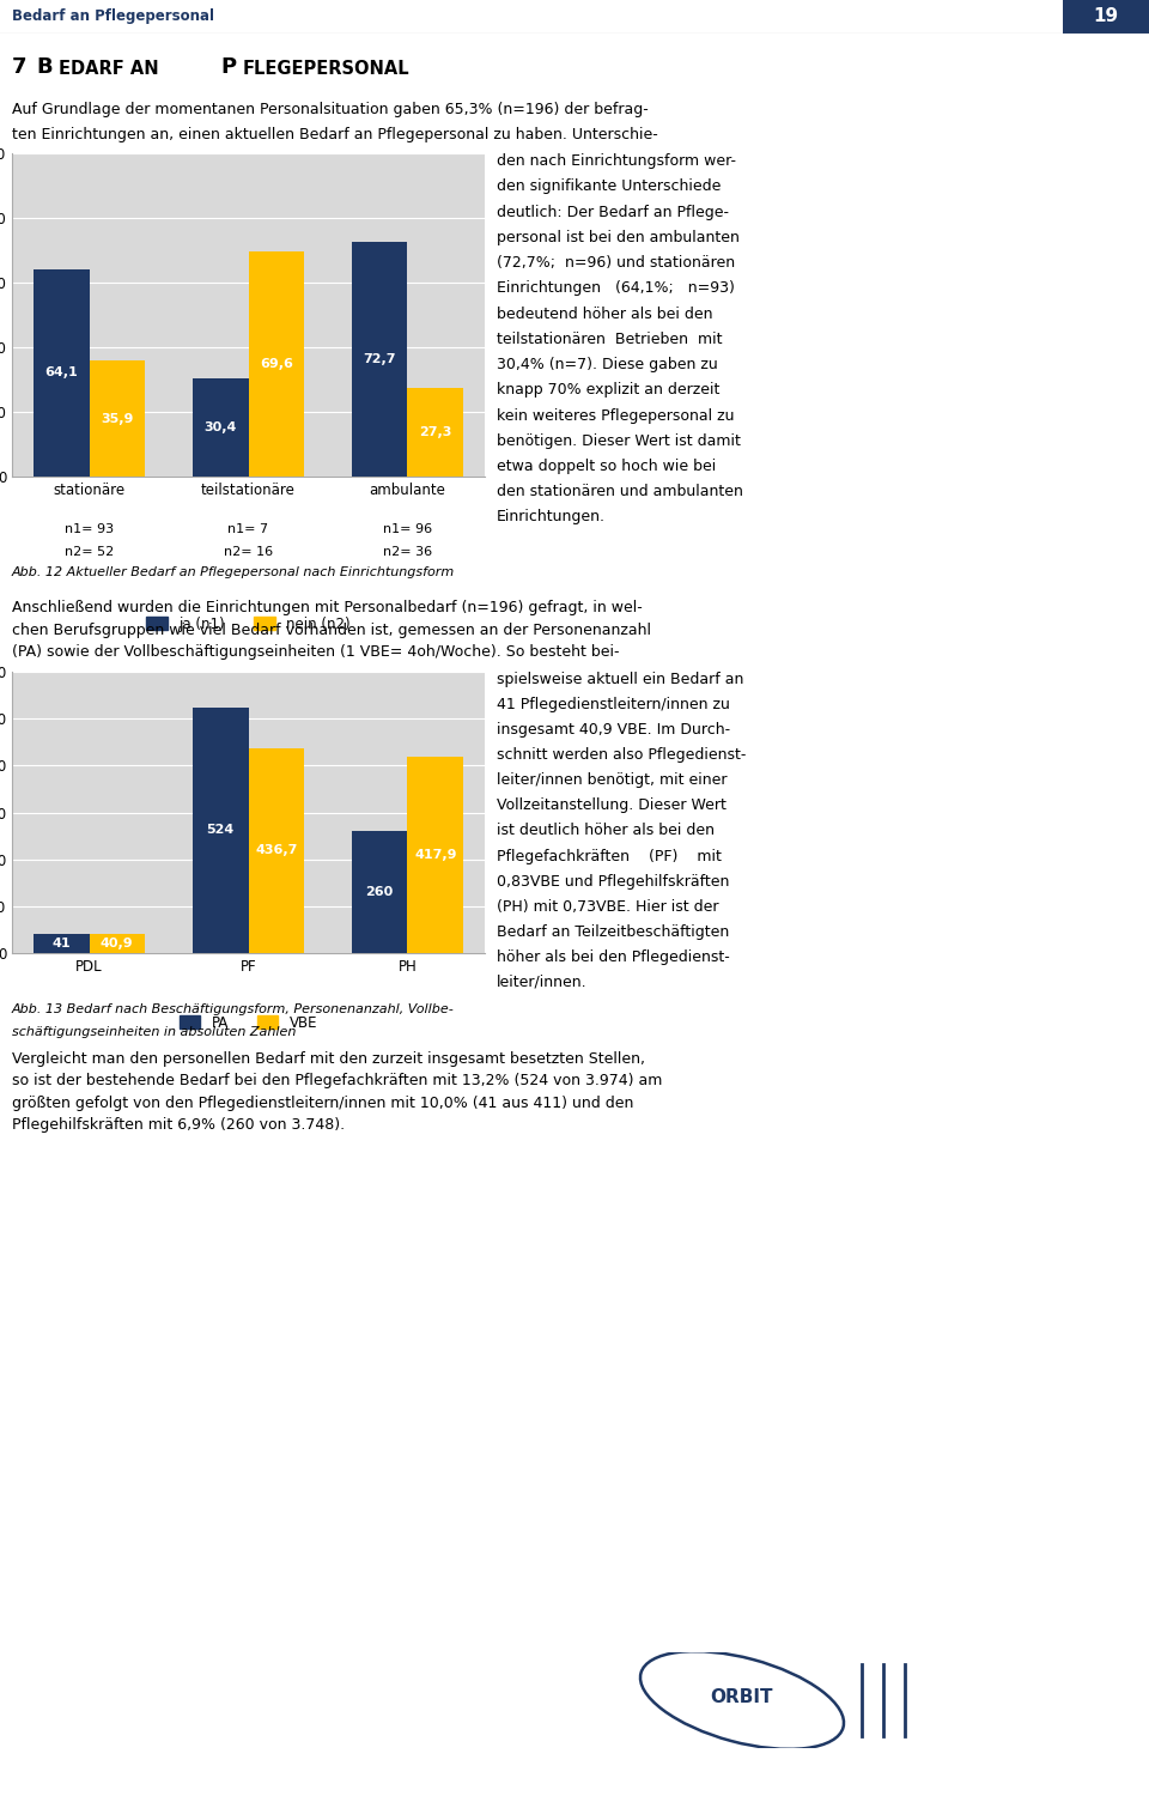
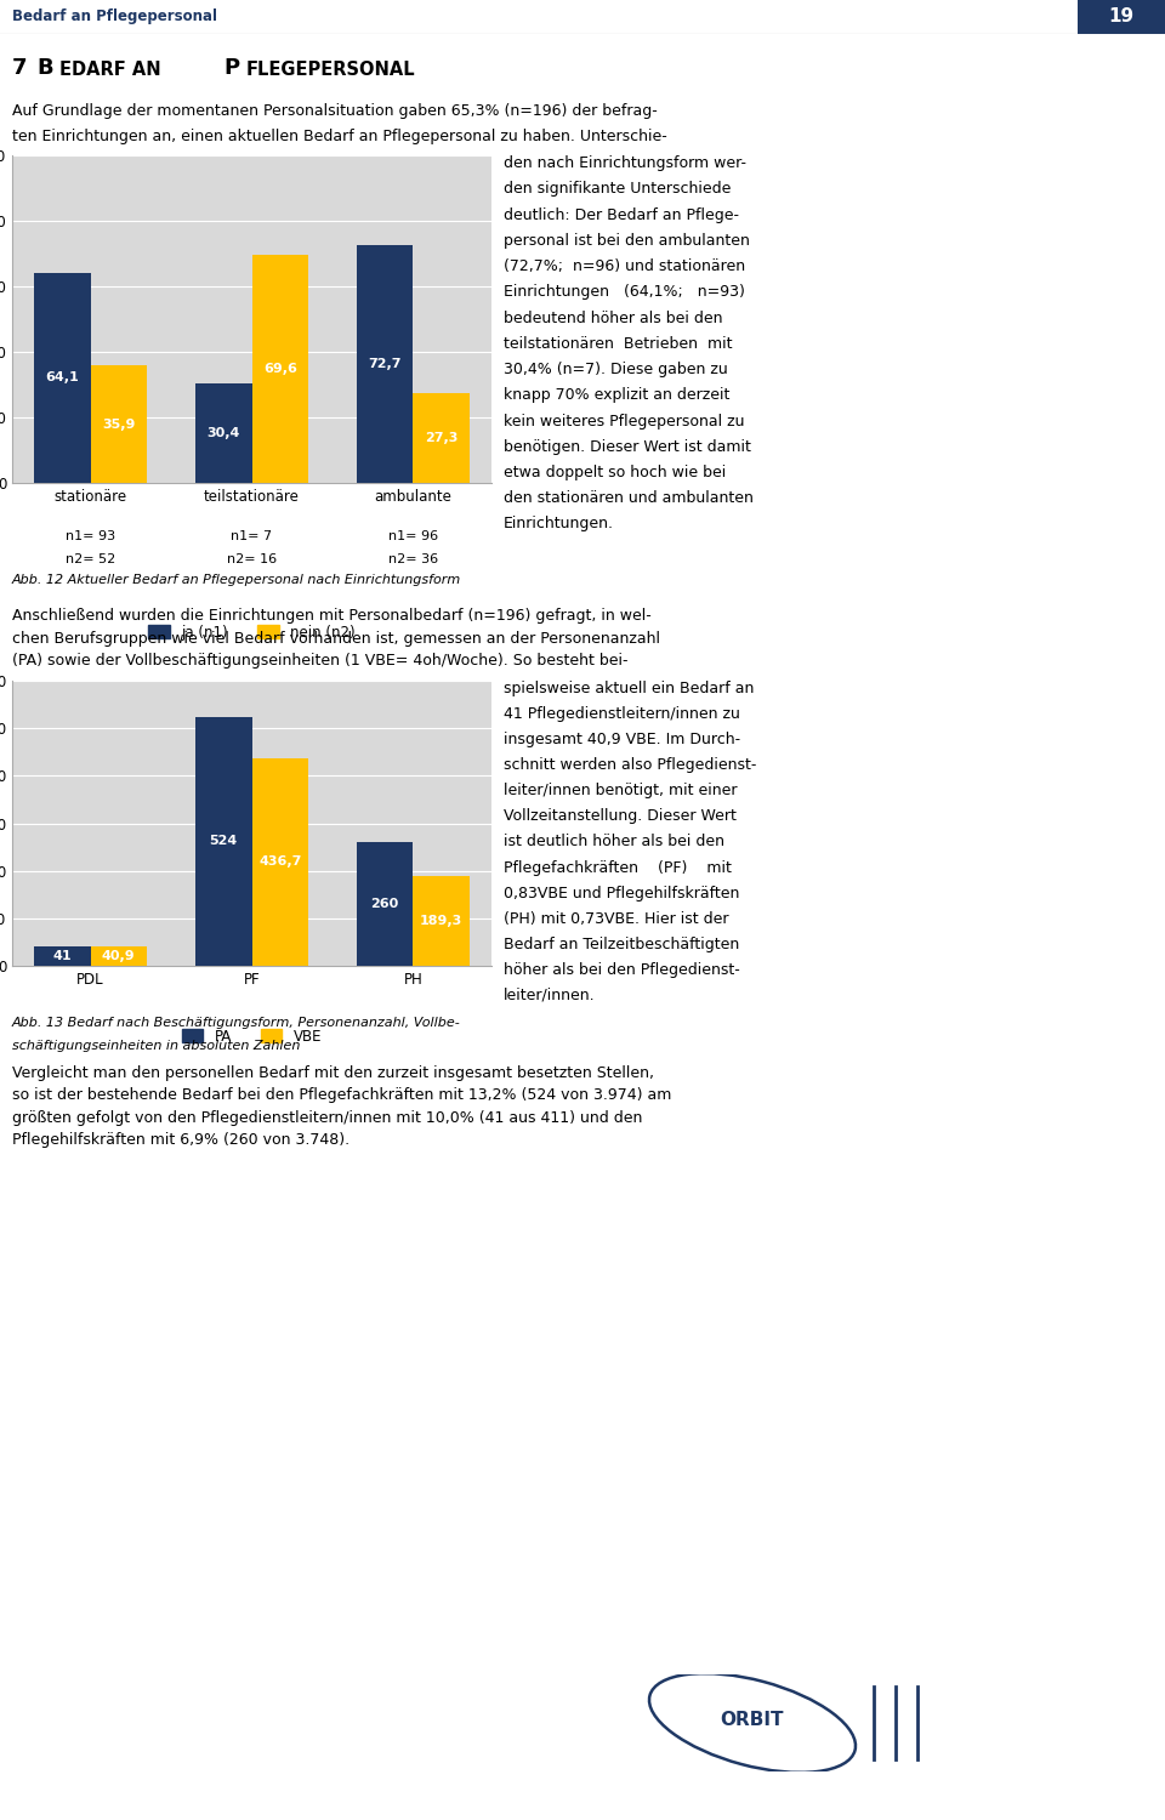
VBE/PH: 417,9 -> 189,3
